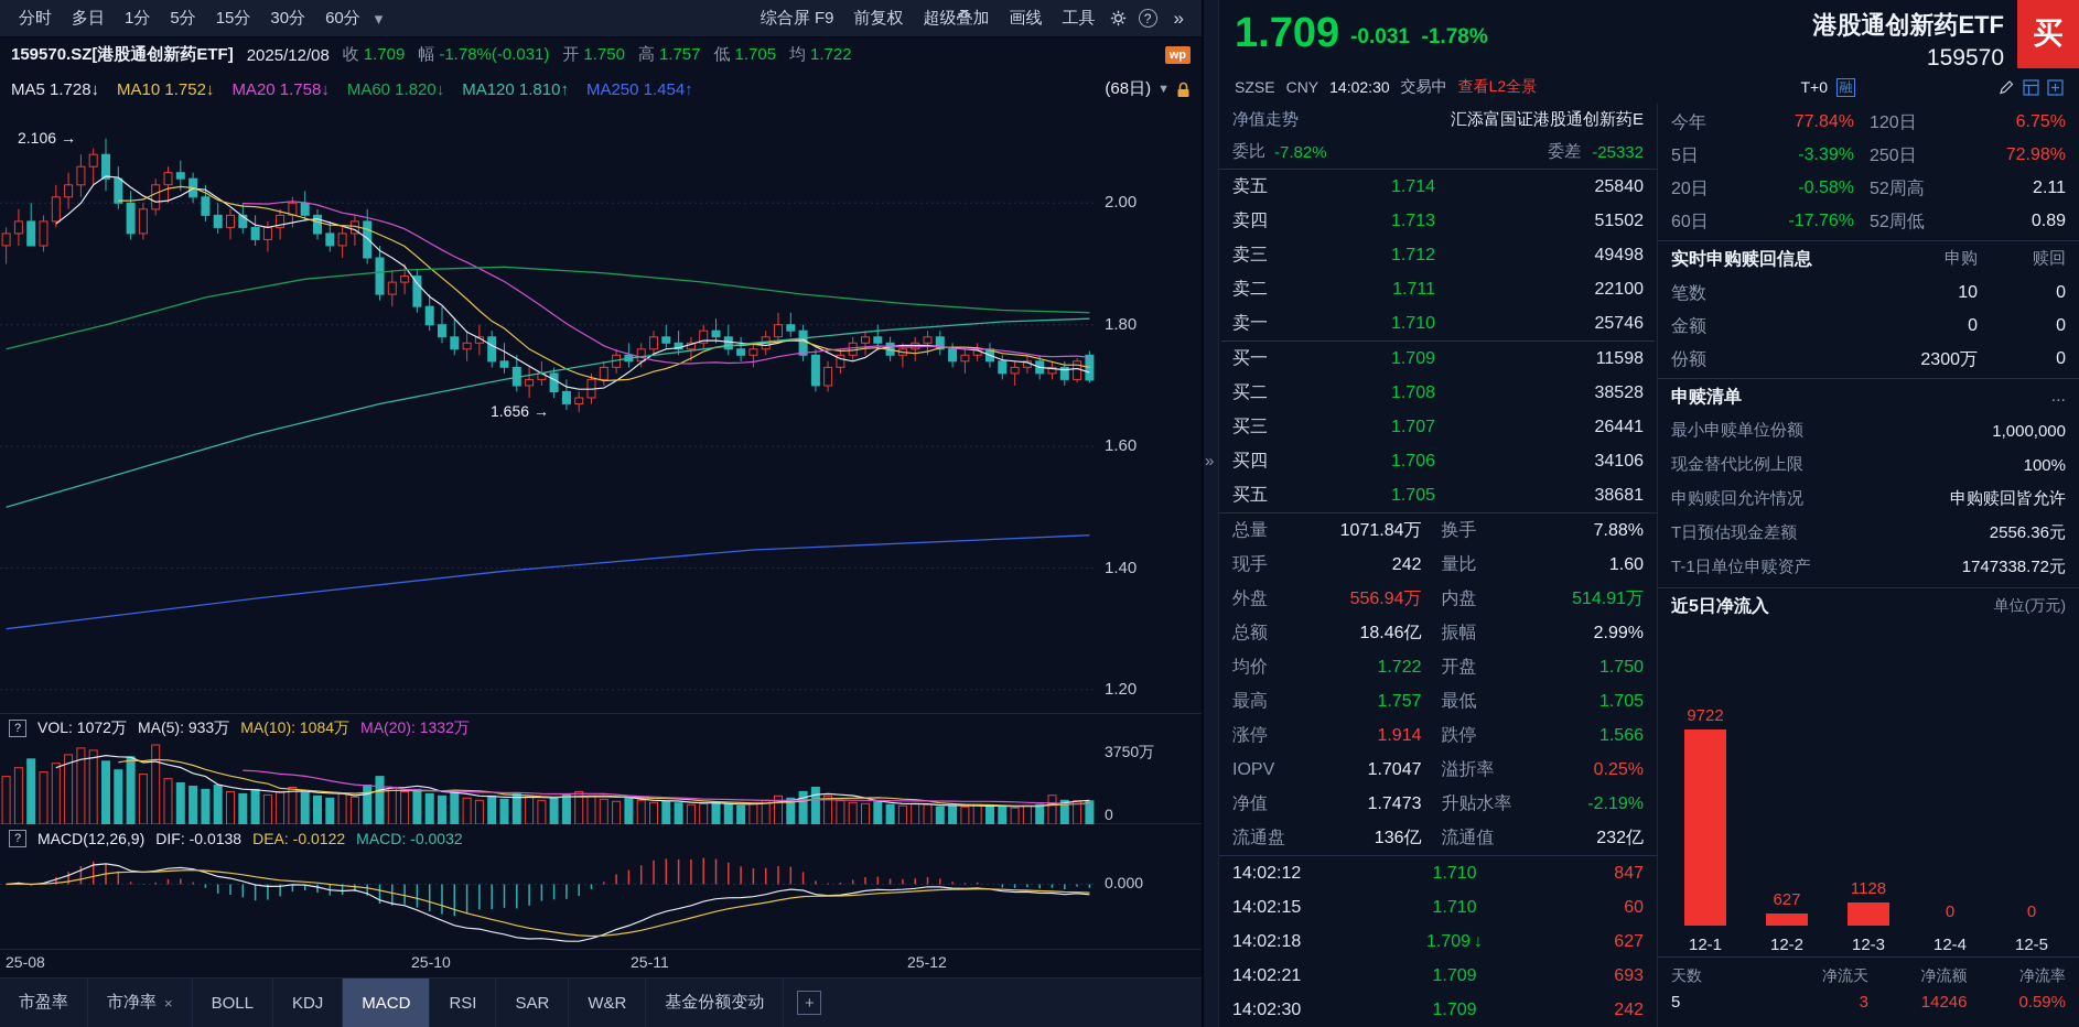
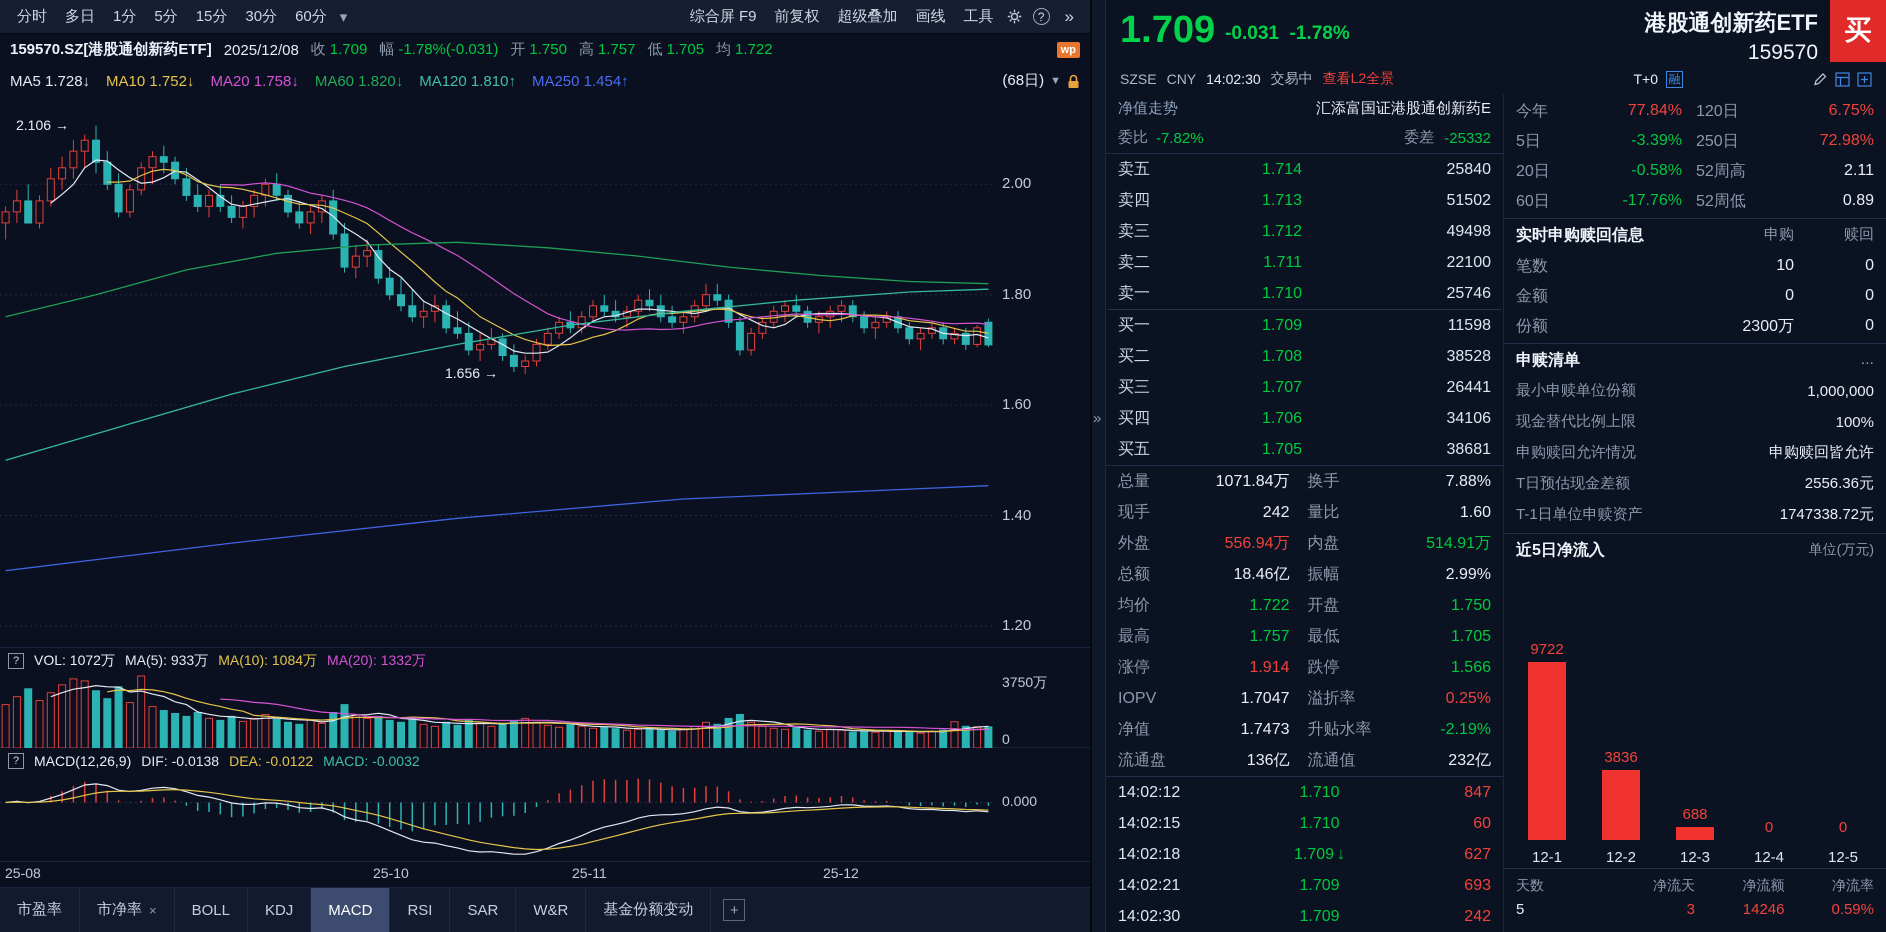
近5日净流入/12-2: 627 -> 3836
近5日净流入/12-3: 1128 -> 688
